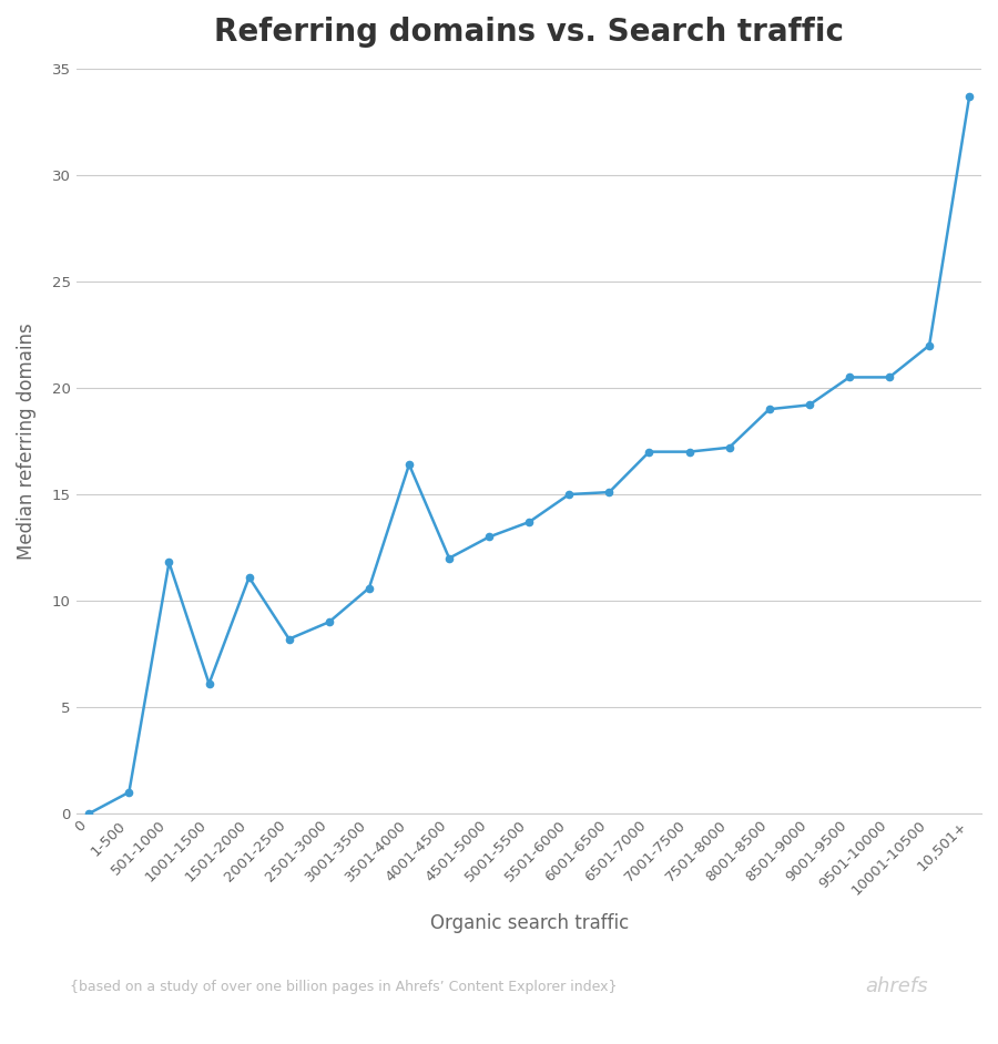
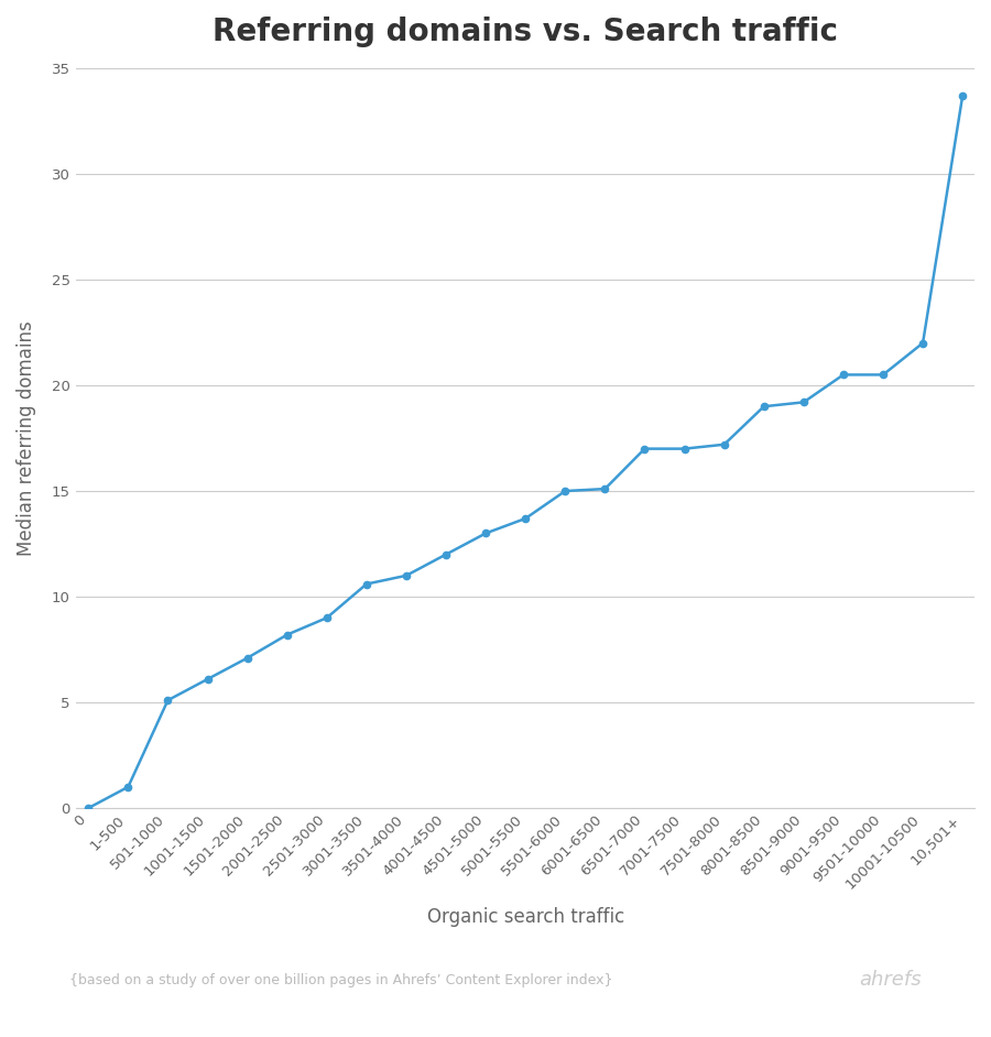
501-1000: 11.8 -> 5.1
1501-2000: 11.1 -> 7.1
3501-4000: 16.4 -> 11.0
